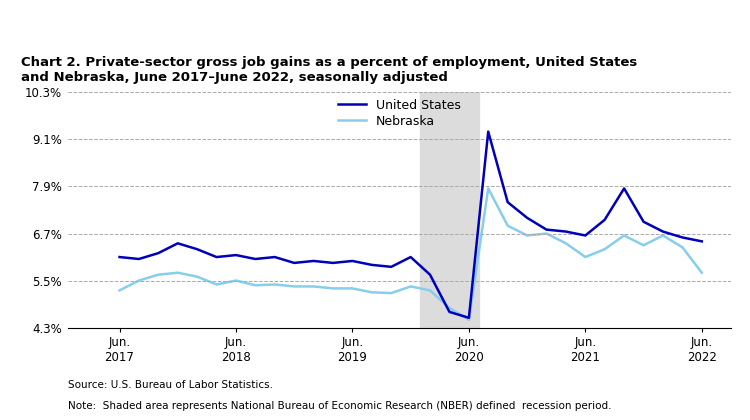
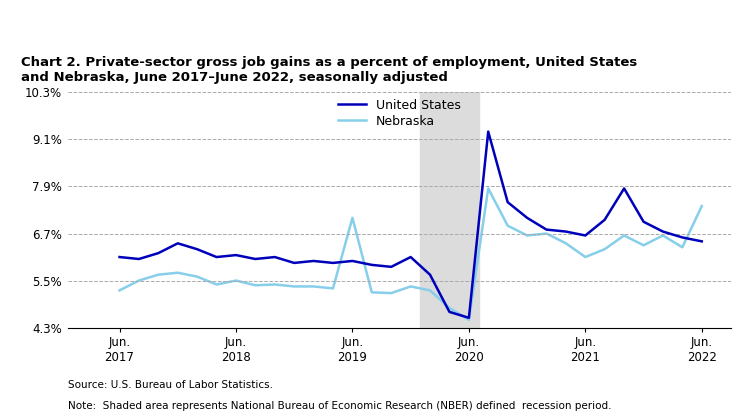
Nebraska/Jun. 2019: 5.30% -> 7.10%
Nebraska/Jun. 2022: 5.70% -> 7.40%
